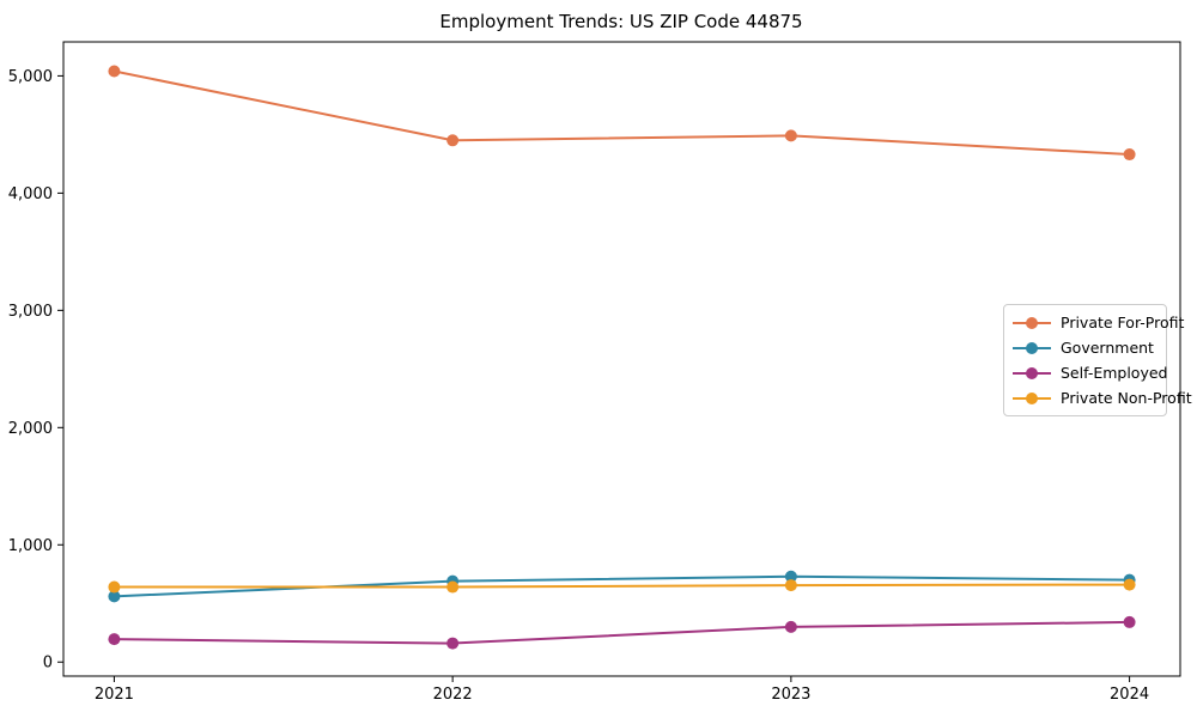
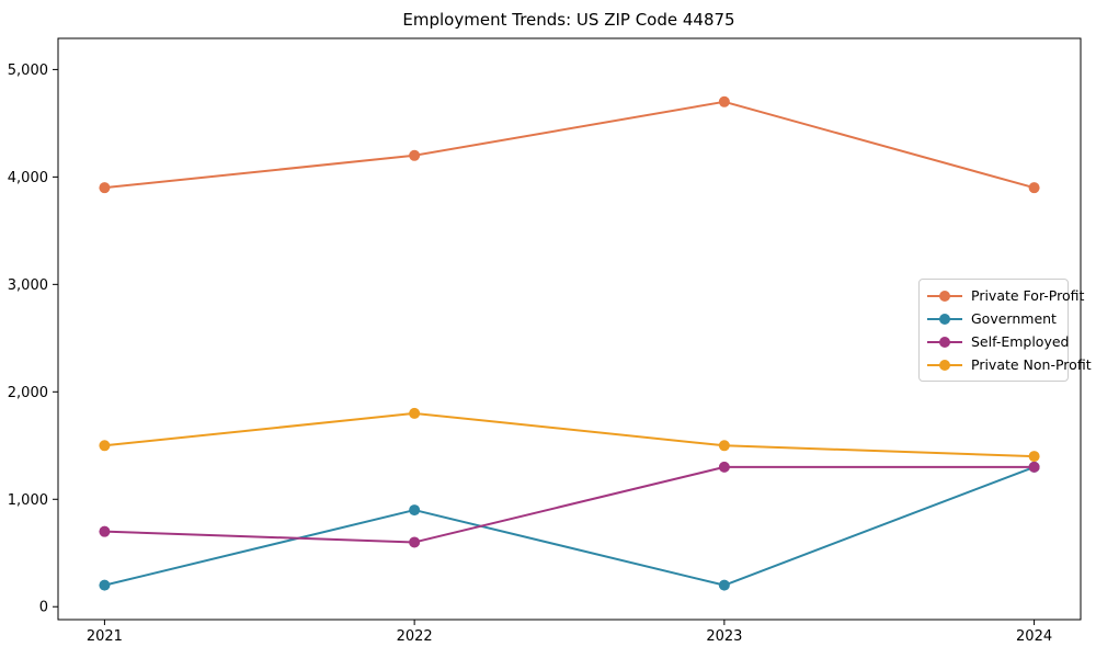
Private For-Profit/2021: 5000 -> 3900
Government/2021: 600 -> 200
Self-Employed/2021: 200 -> 700
Private Non-Profit/2021: 600 -> 1500
Private For-Profit/2022: 4400 -> 4200
Government/2022: 700 -> 900
Self-Employed/2022: 200 -> 600
Private Non-Profit/2022: 600 -> 1800
Private For-Profit/2023: 4500 -> 4700
Government/2023: 700 -> 200
Self-Employed/2023: 300 -> 1300
Private Non-Profit/2023: 700 -> 1500
Private For-Profit/2024: 4300 -> 3900
Government/2024: 700 -> 1300
Self-Employed/2024: 300 -> 1300
Private Non-Profit/2024: 700 -> 1400
